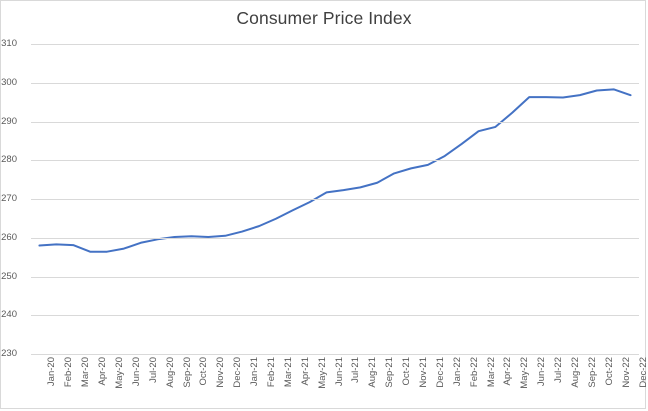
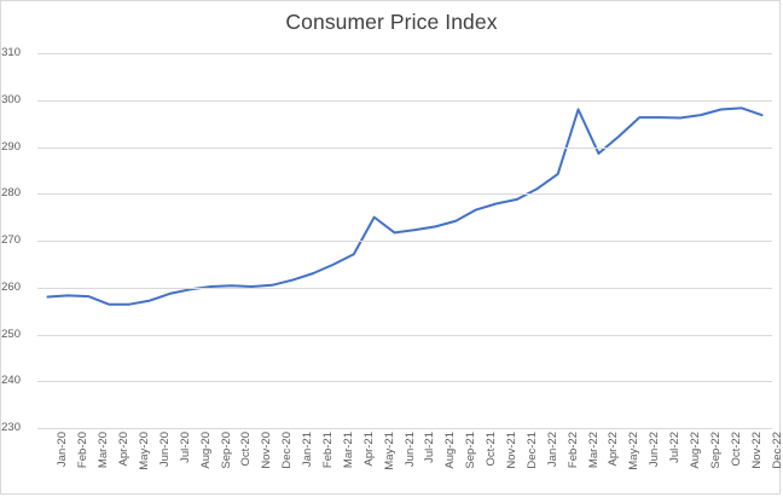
May-21: 269 -> 275
Mar-22: 288 -> 298
